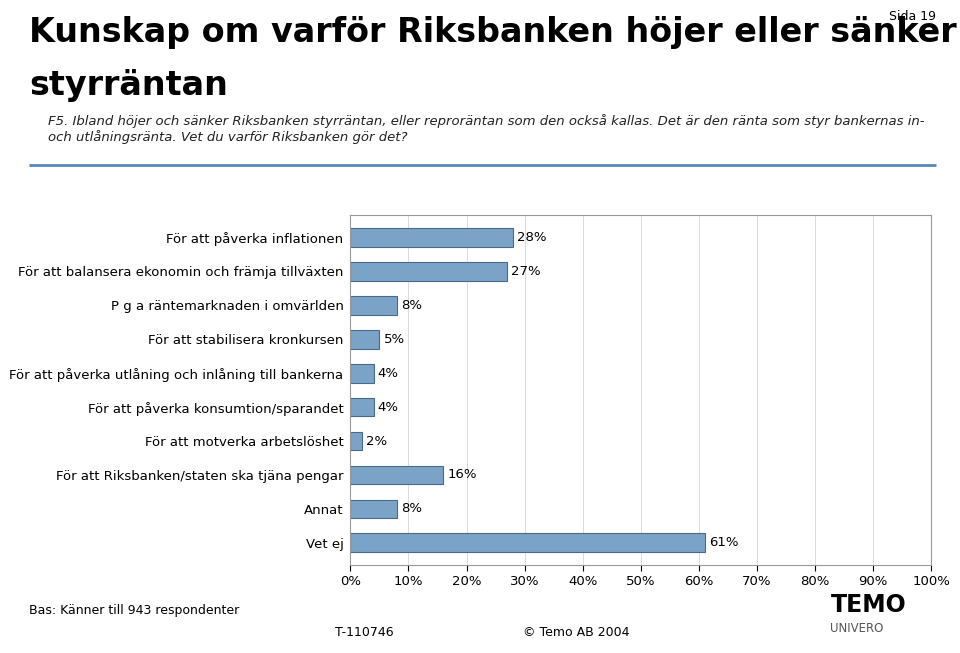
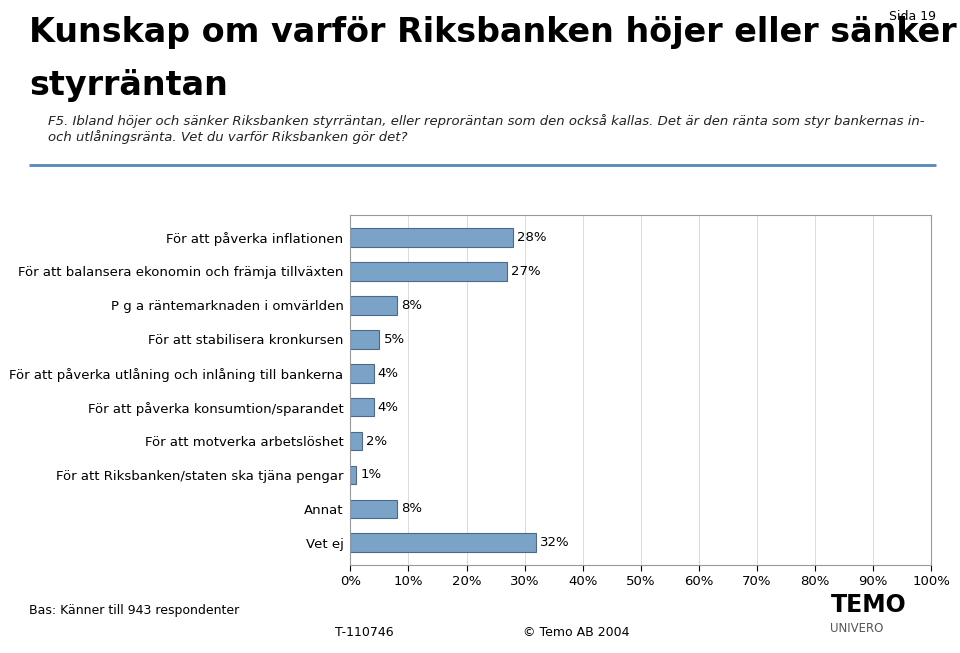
För att Riksbanken/staten ska tjäna pengar: 16% -> 1%
Vet ej: 61% -> 32%
